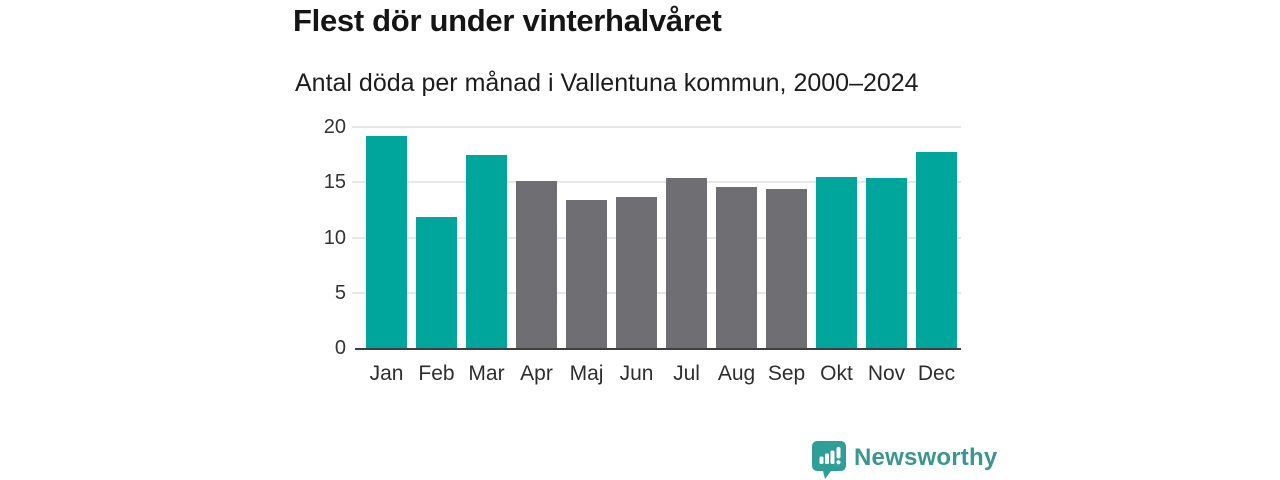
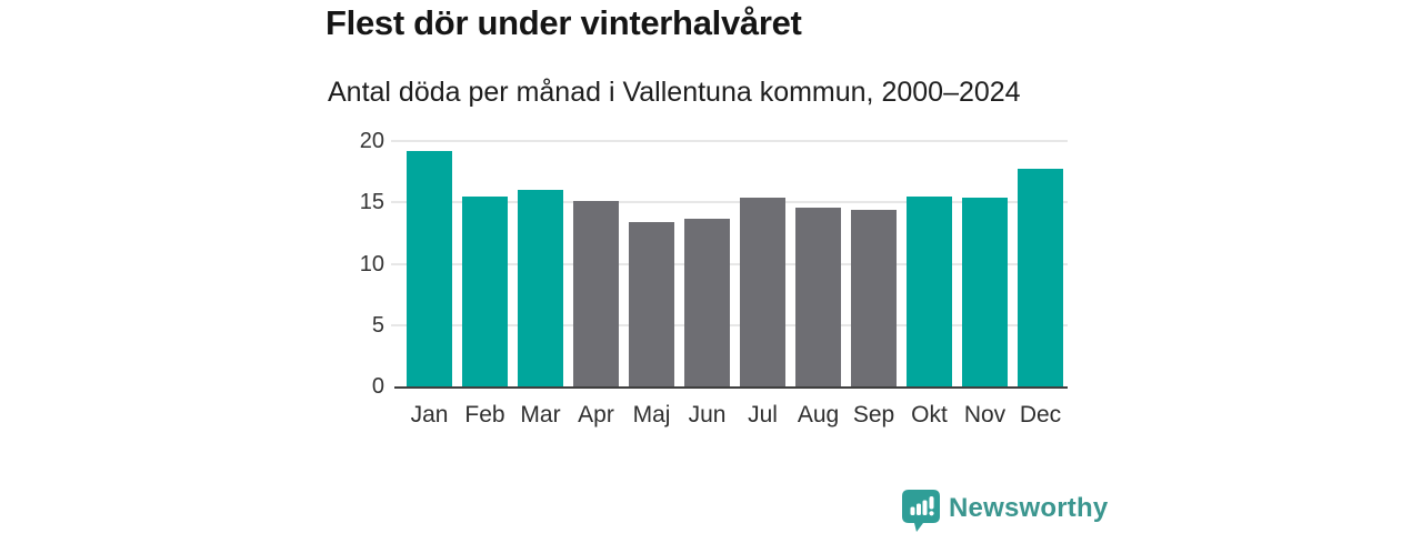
Feb: 11.9 -> 15.5
Mar: 17.5 -> 16.0
